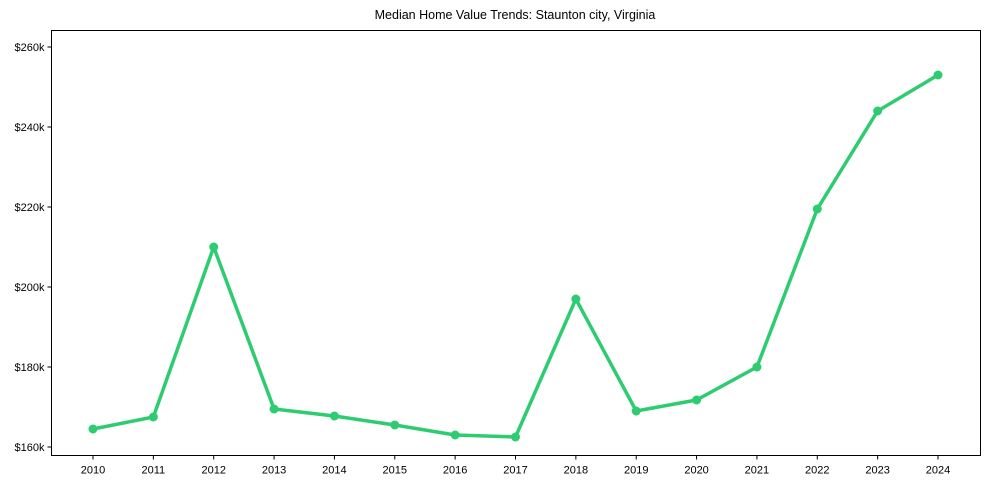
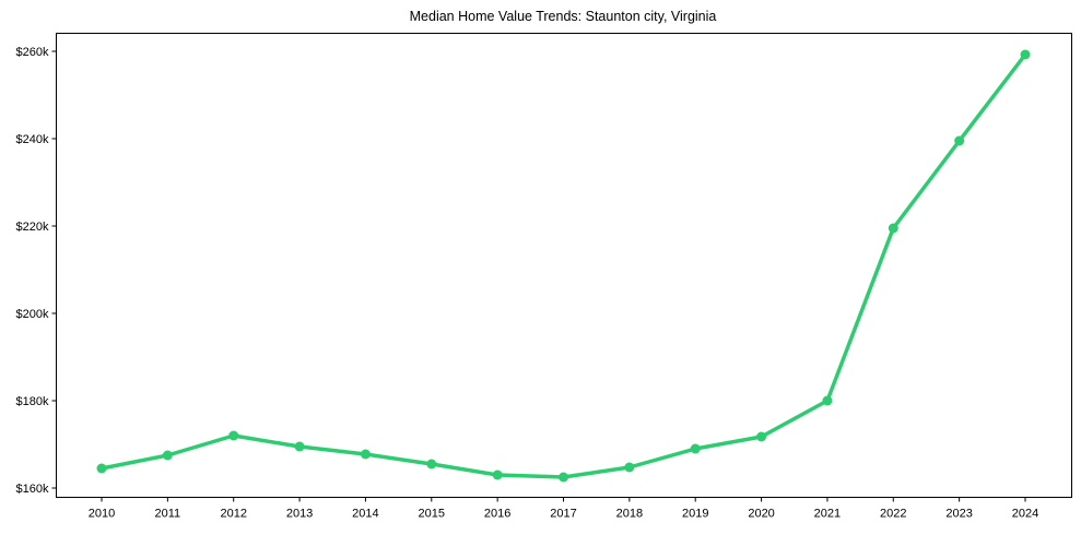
2012: $210k -> $172k
2018: $197k -> $165k
2023: $244k -> $240k
2024: $253k -> $259k
